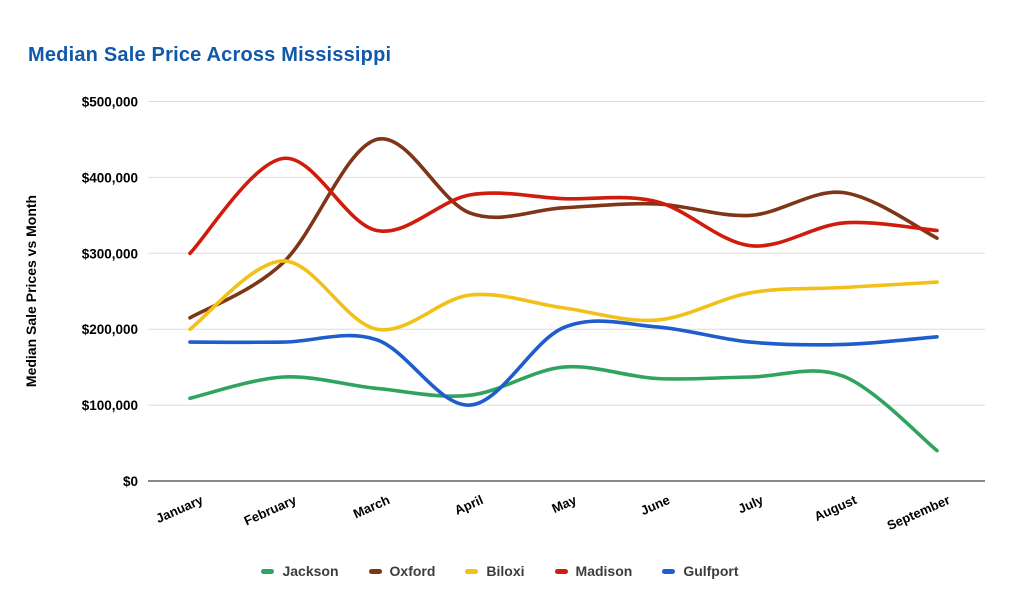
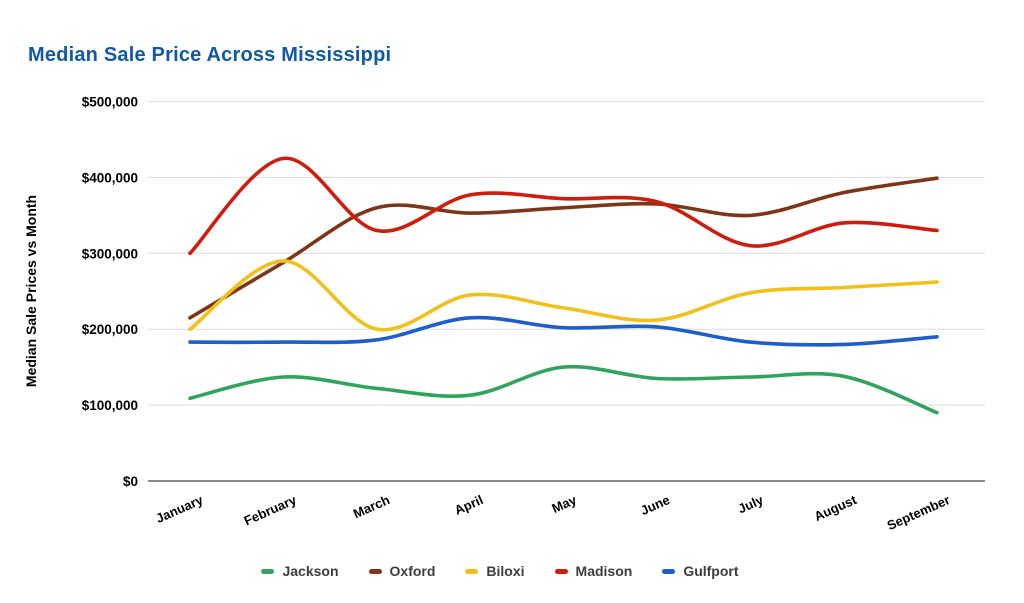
Oxford/March: $450000 -> $360000
Gulfport/April: $100000 -> $220000
Jackson/September: $40000 -> $90000
Oxford/September: $320000 -> $400000
